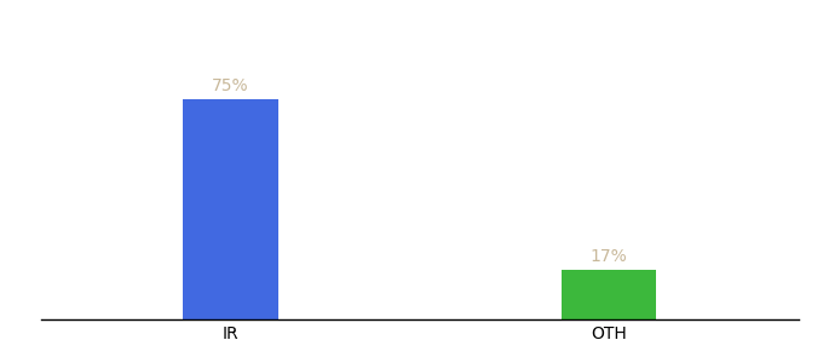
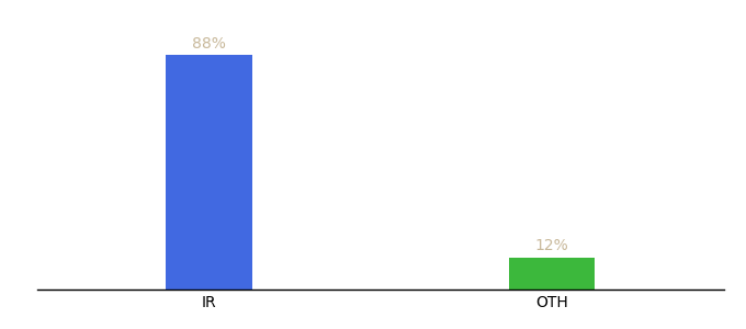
IR: 75% -> 88%
OTH: 17% -> 12%
